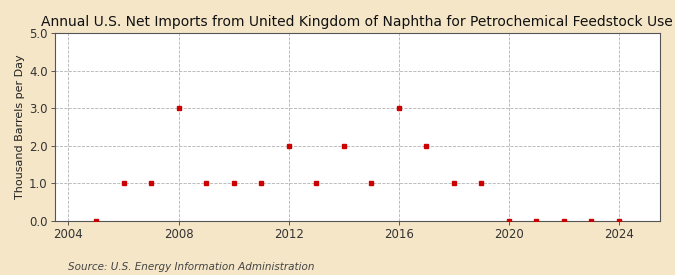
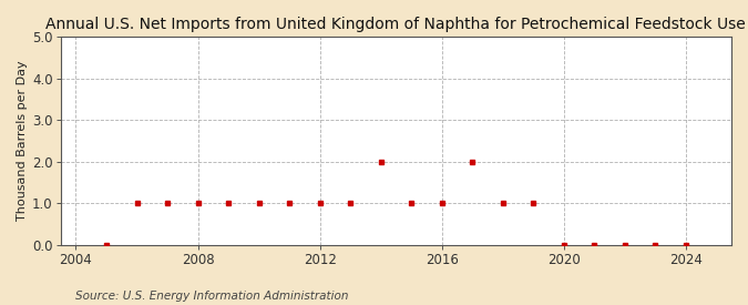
2008: 3 -> 1
2012: 2 -> 1
2016: 3 -> 1
